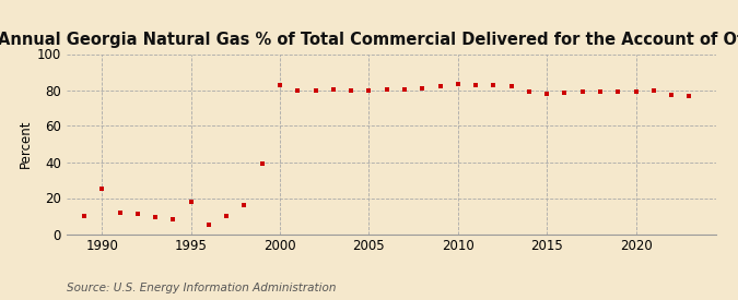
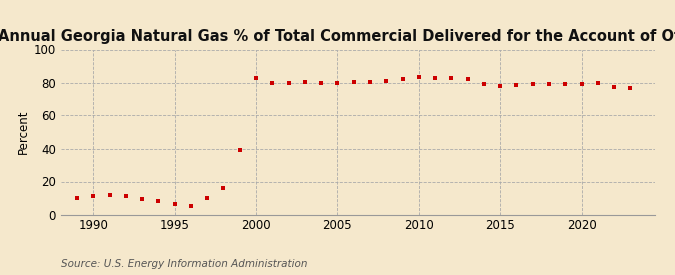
1990: 25 -> 11
1995: 18 -> 6
